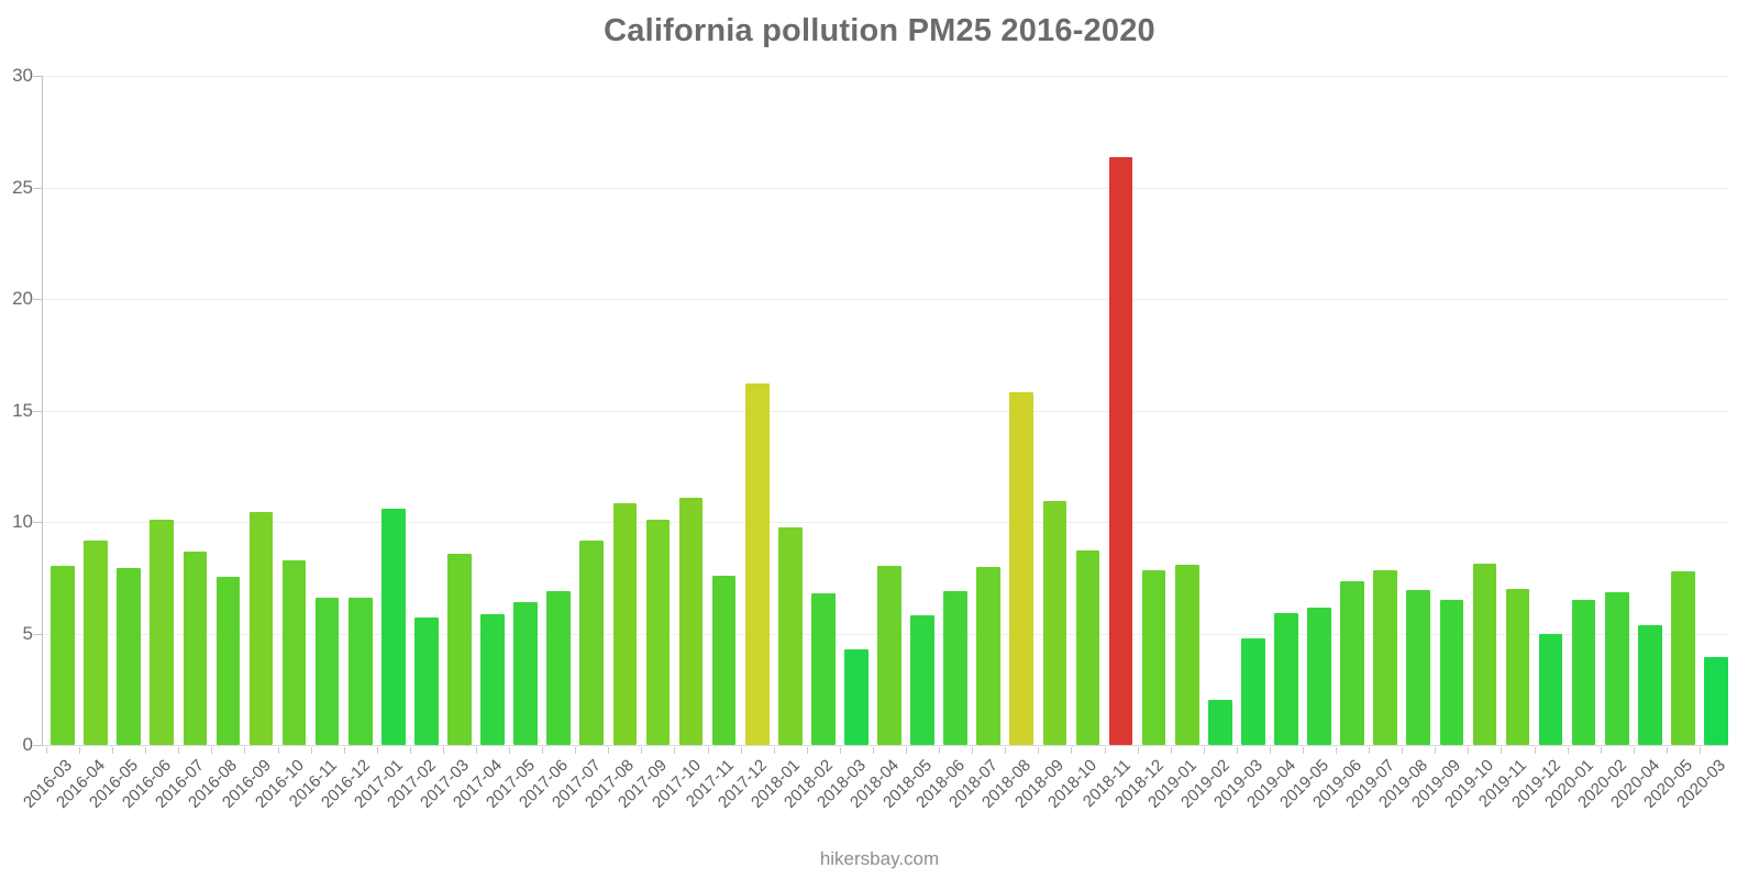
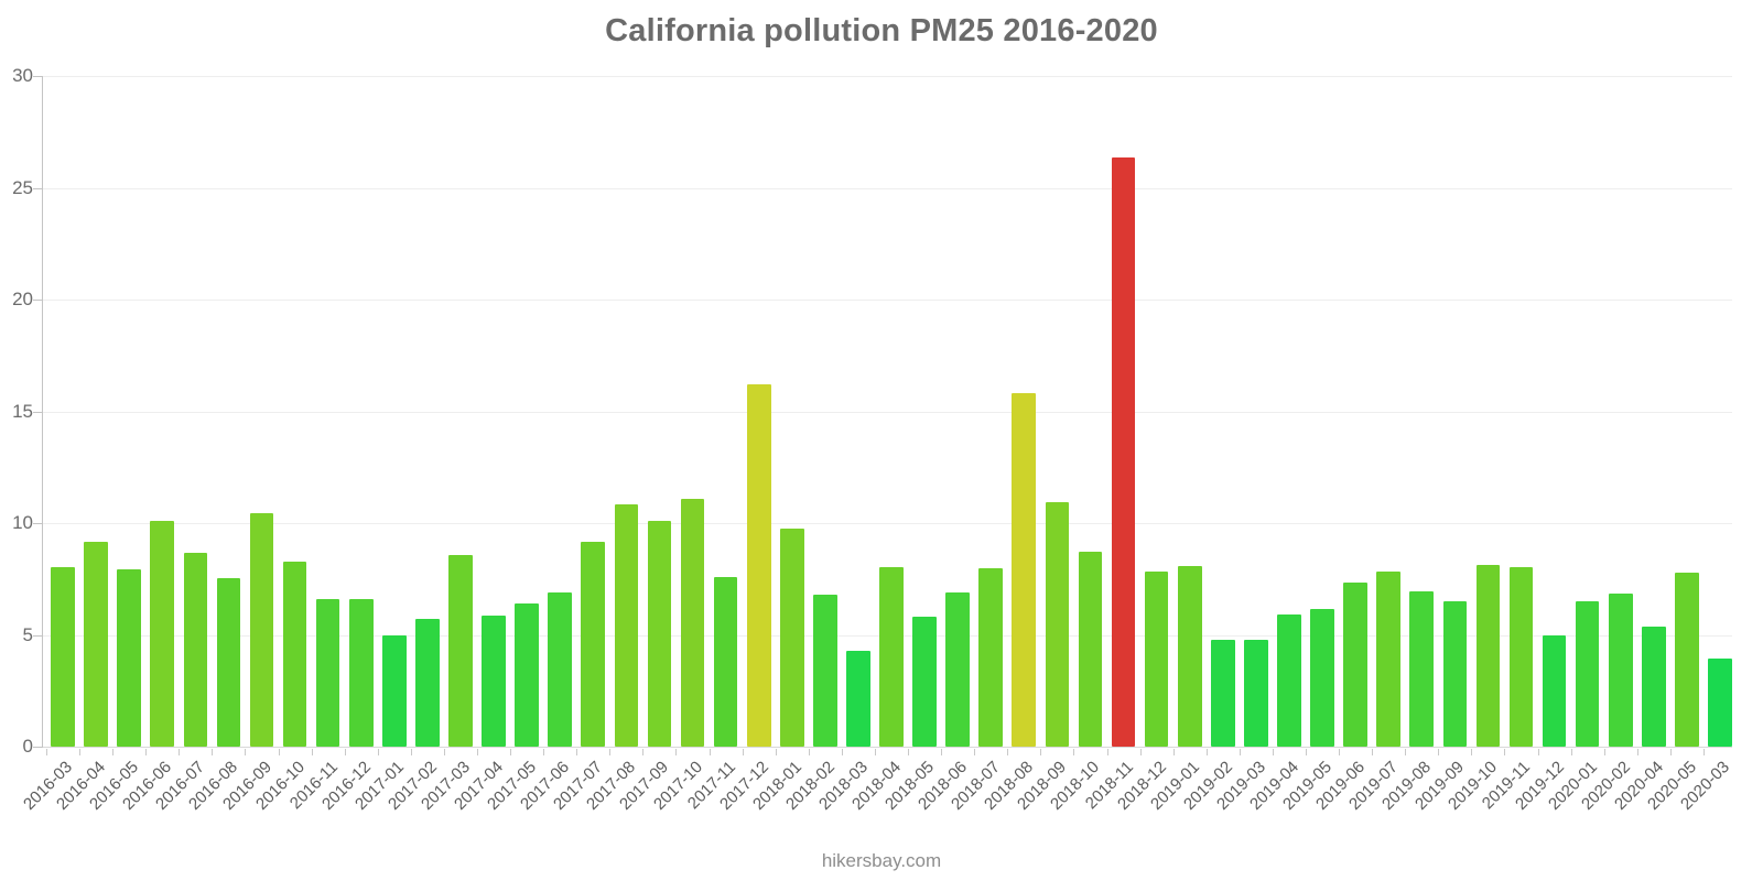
2017-01: 10.6 -> 5.0
2019-02: 2.0 -> 4.8
2019-11: 7.0 -> 8.1
